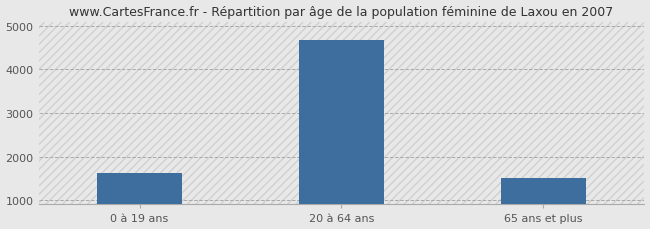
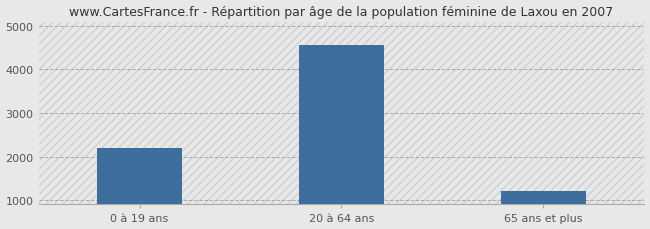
0 à 19 ans: 1620 -> 2200
20 à 64 ans: 4680 -> 4550
65 ans et plus: 1510 -> 1200
